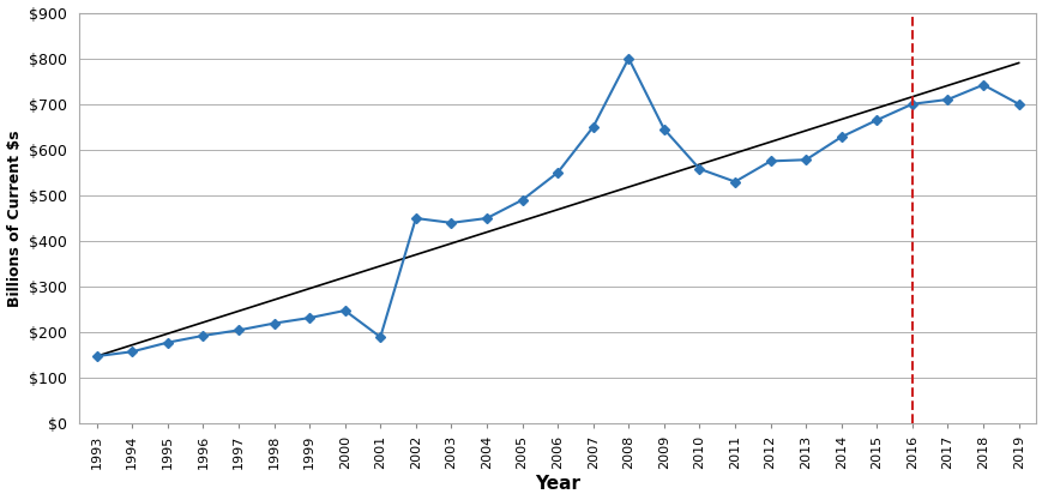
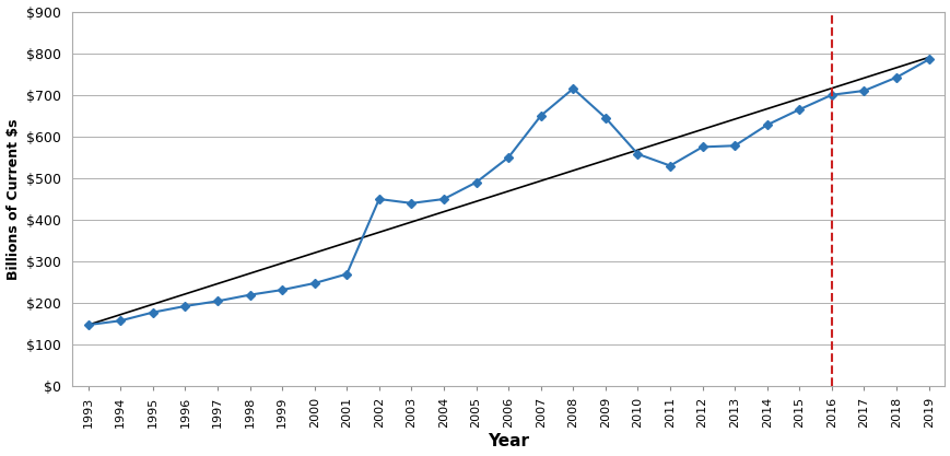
2001: $190 -> $270
2008: $800 -> $715
2019: $700 -> $785
